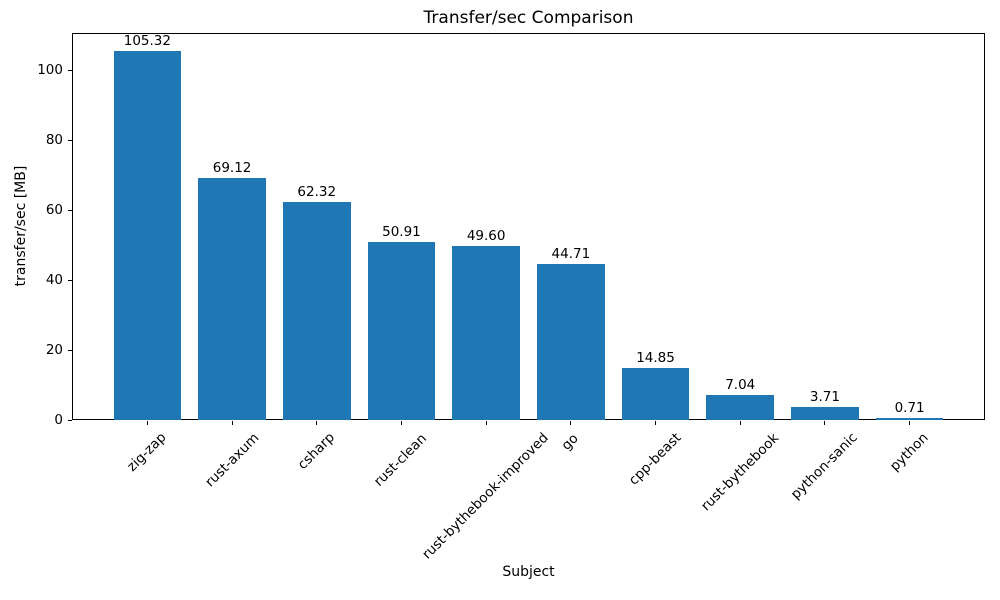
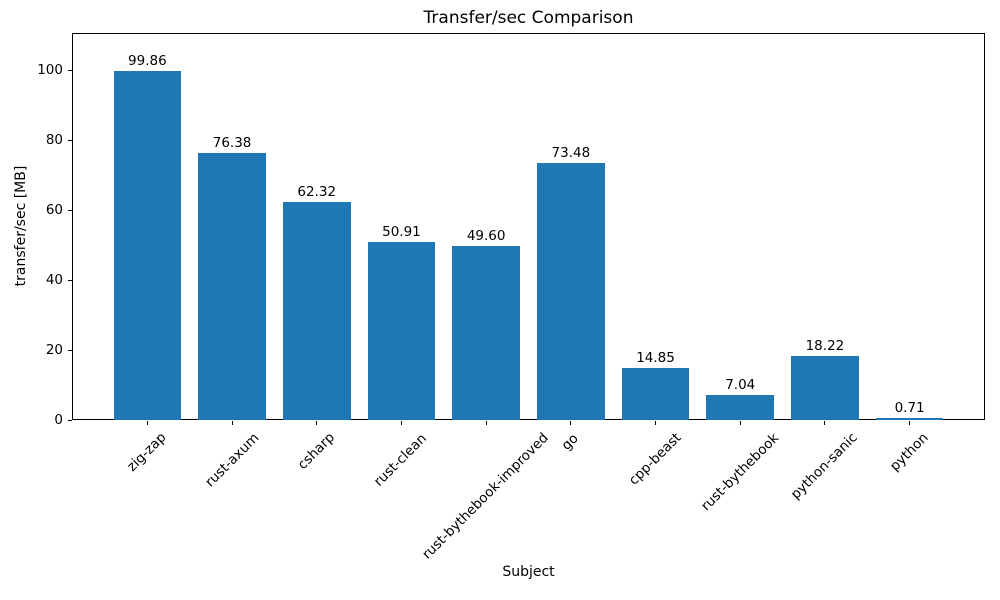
zig-zap: 105.32 -> 99.86
rust-axum: 69.12 -> 76.38
go: 44.71 -> 73.48
python-sanic: 3.71 -> 18.22
